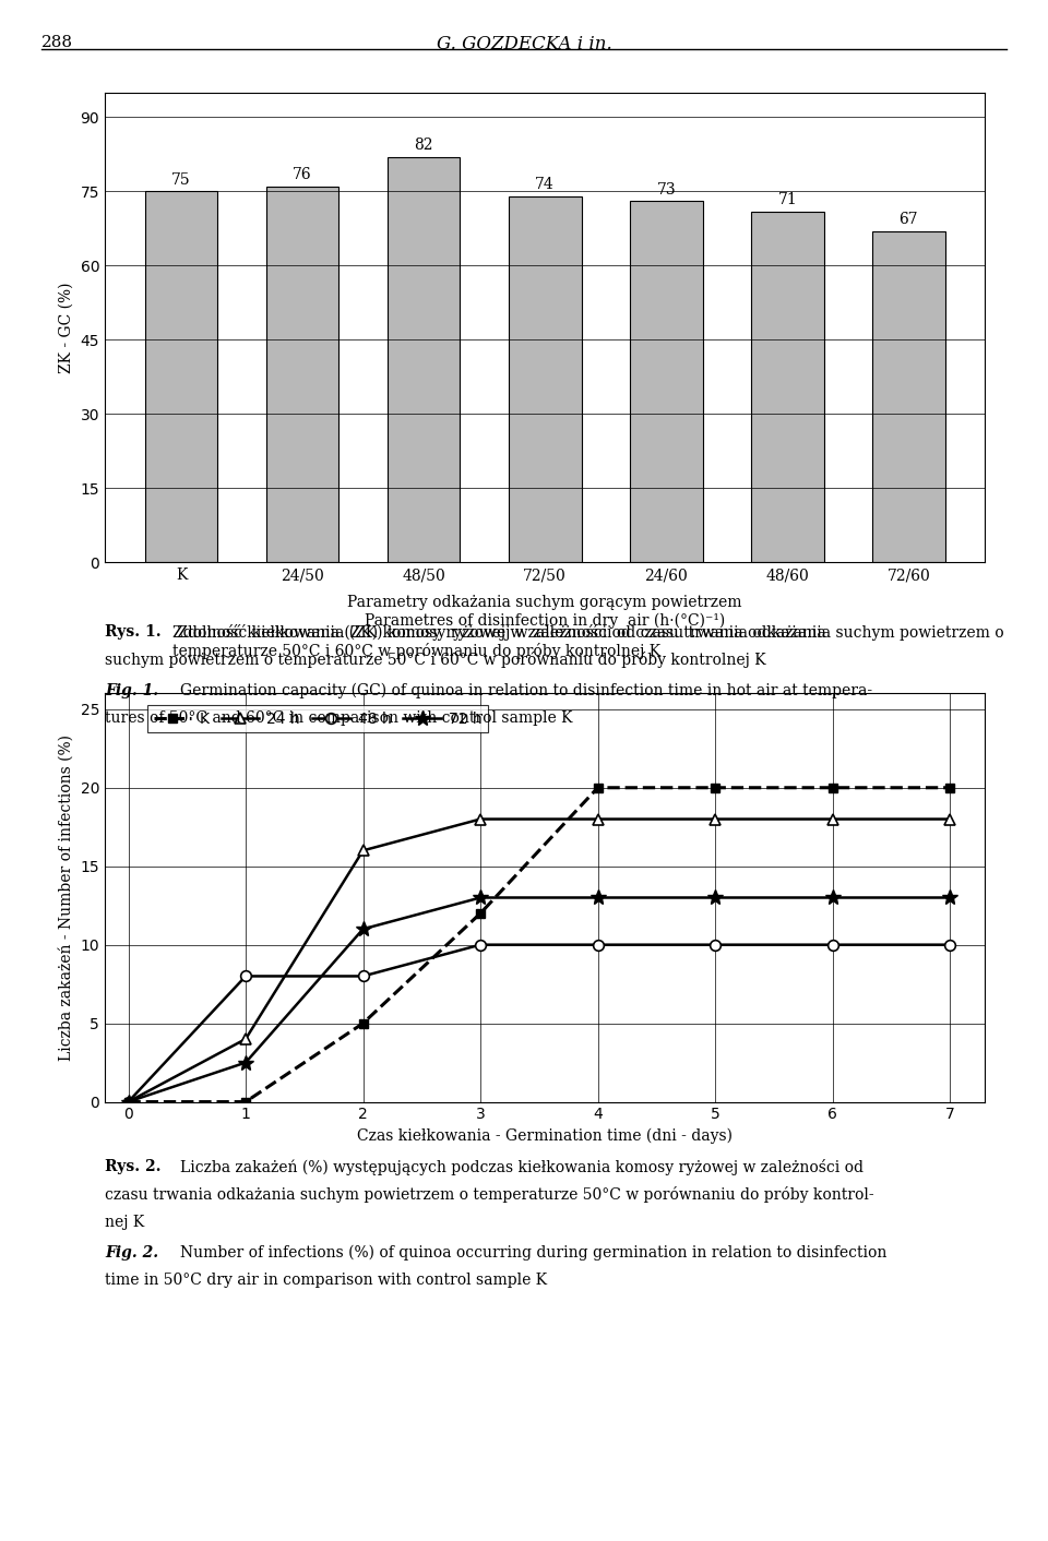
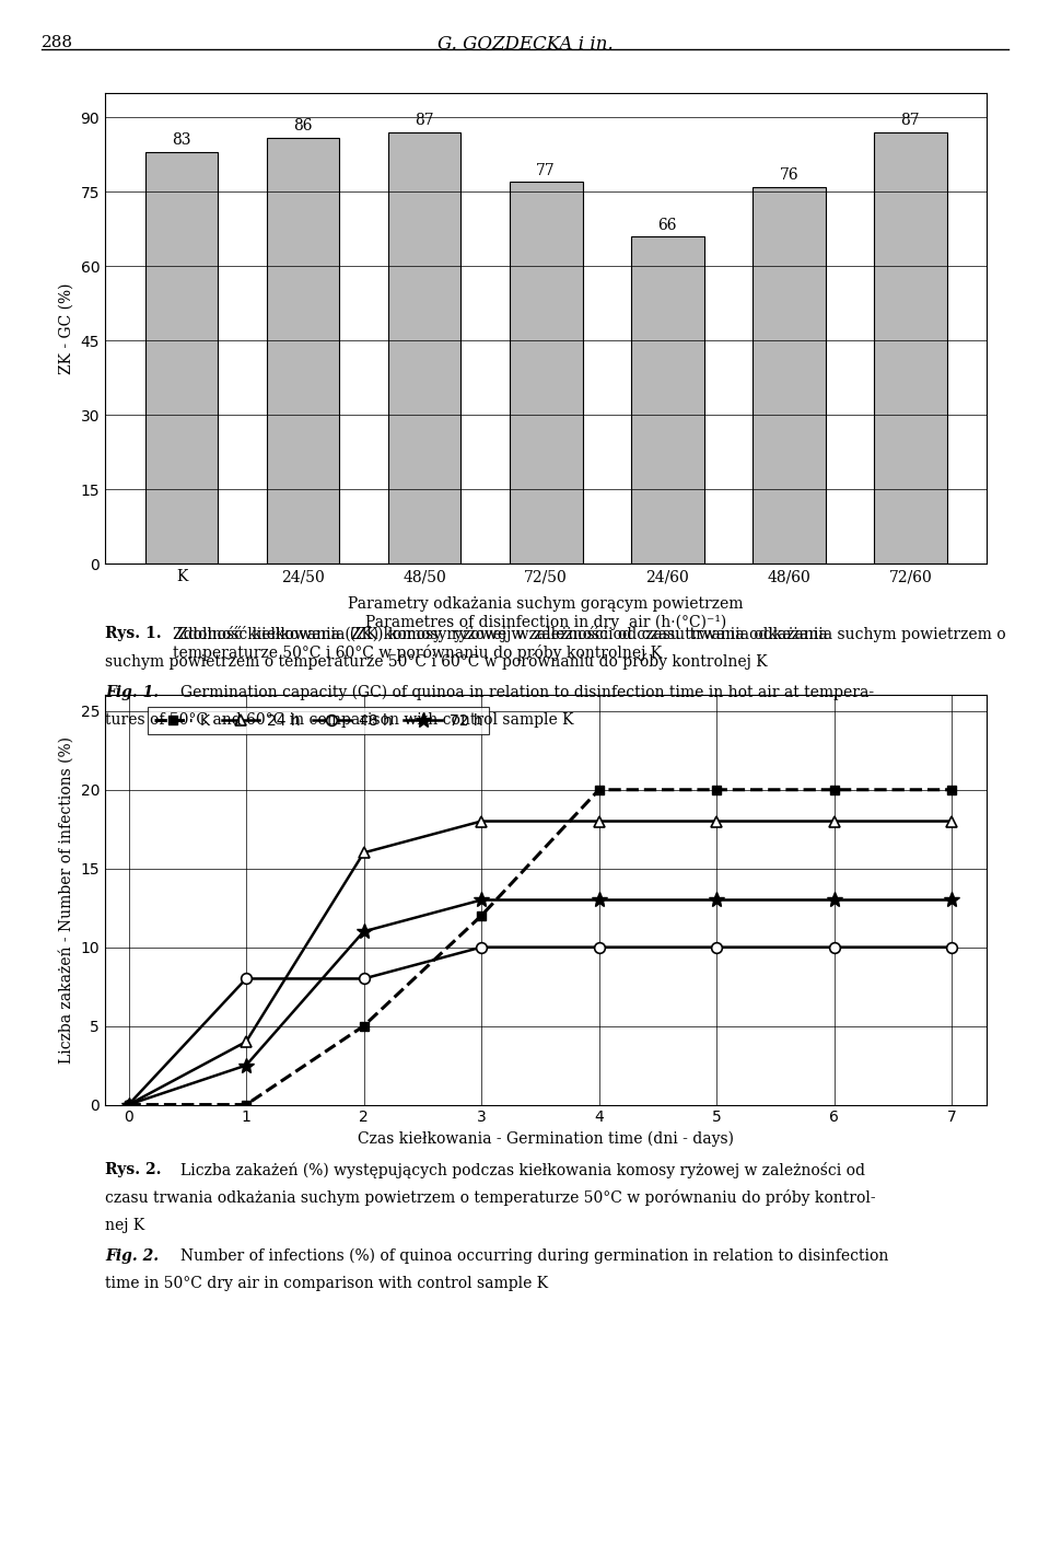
K: 75 -> 83
24/50: 76 -> 86
48/50: 82 -> 87
72/50: 74 -> 77
24/60: 73 -> 66
48/60: 71 -> 76
72/60: 67 -> 87
